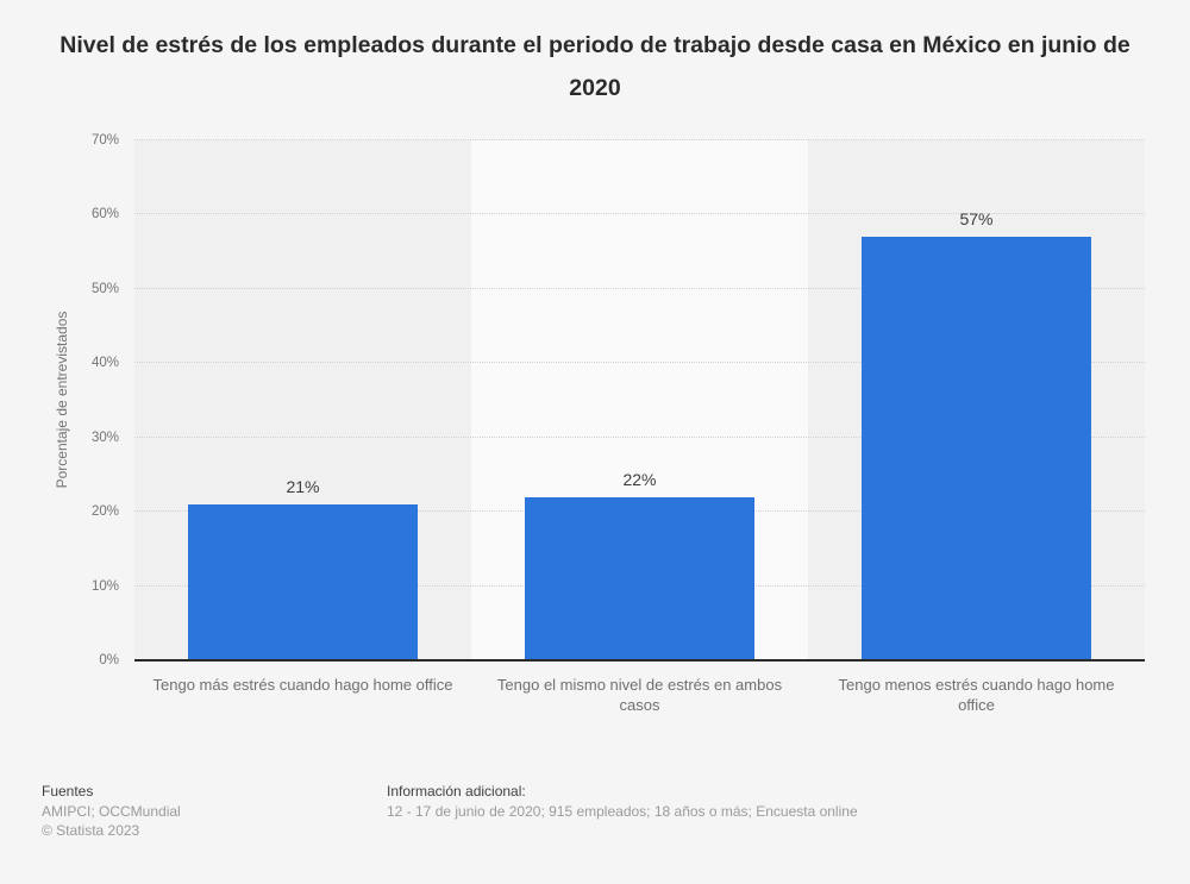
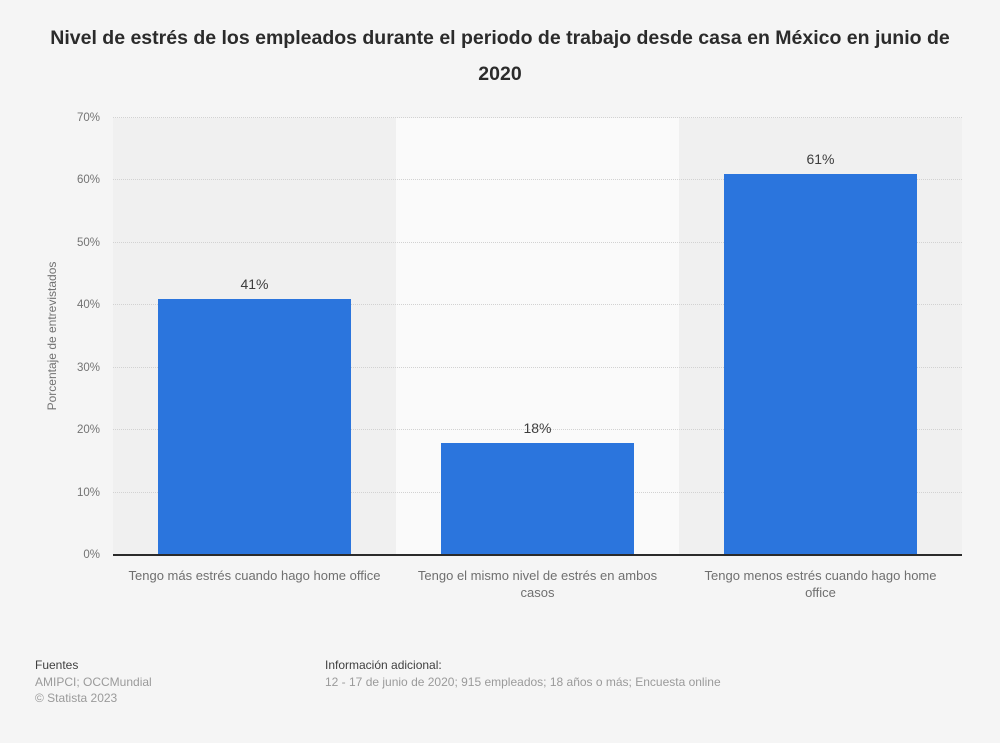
Tengo más estrés cuando hago home office: 21% -> 41%
Tengo el mismo nivel de estrés en ambos casos: 22% -> 18%
Tengo menos estrés cuando hago home office: 57% -> 61%
